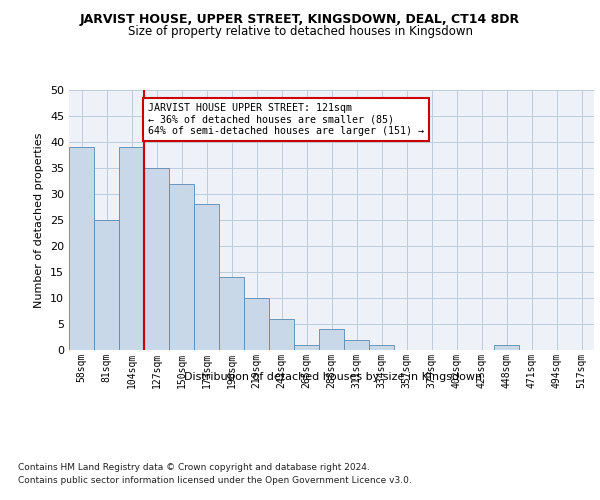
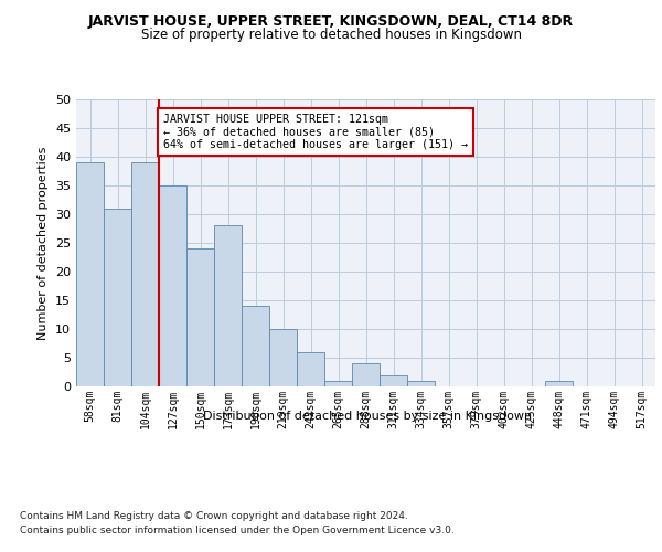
81sqm: 25 -> 31
150sqm: 32 -> 24
